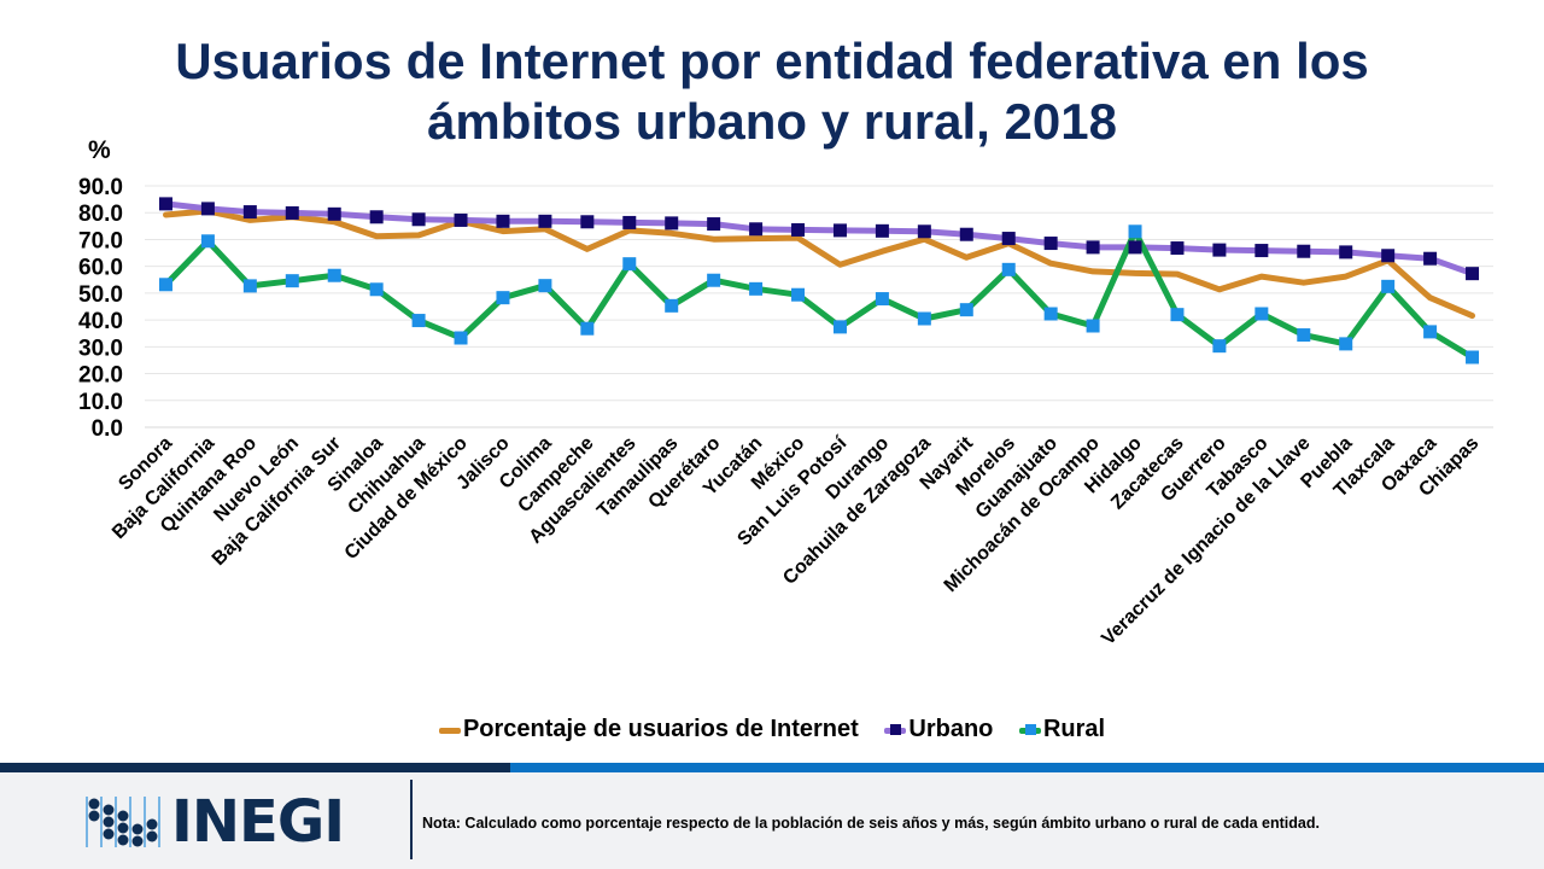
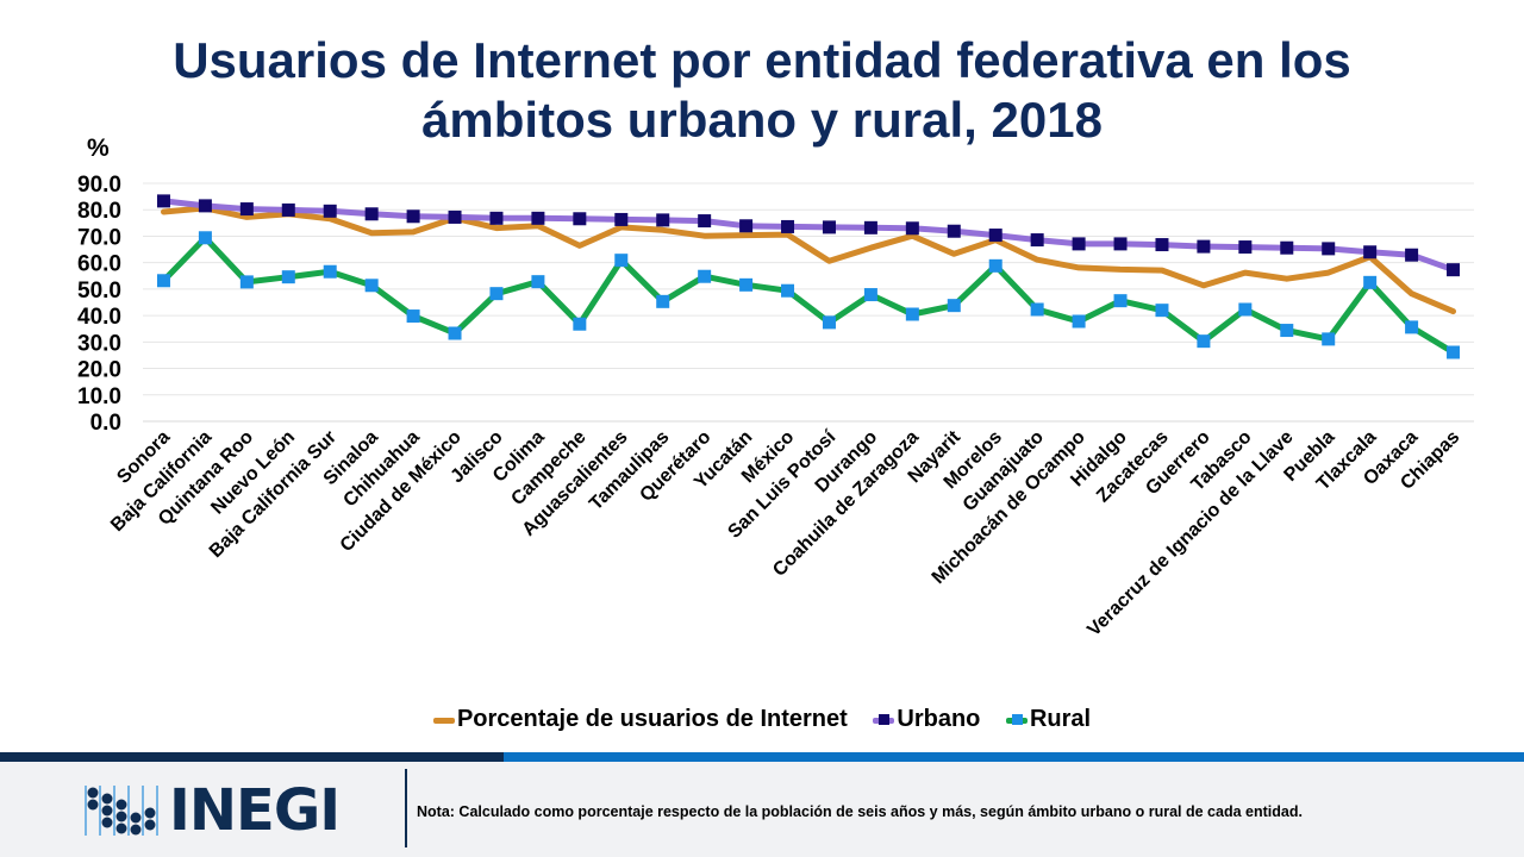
Rural/Hidalgo: 73 -> 46
